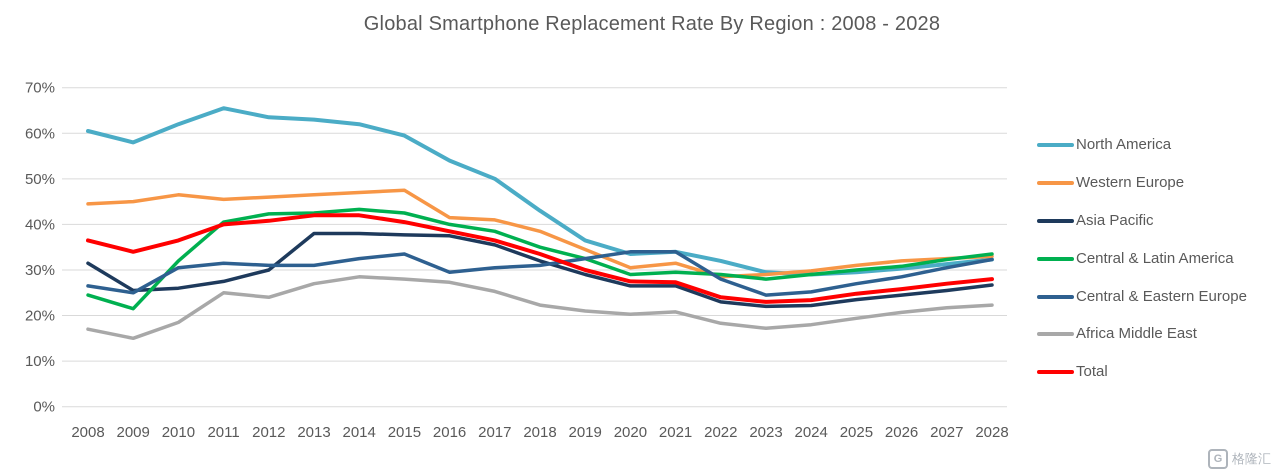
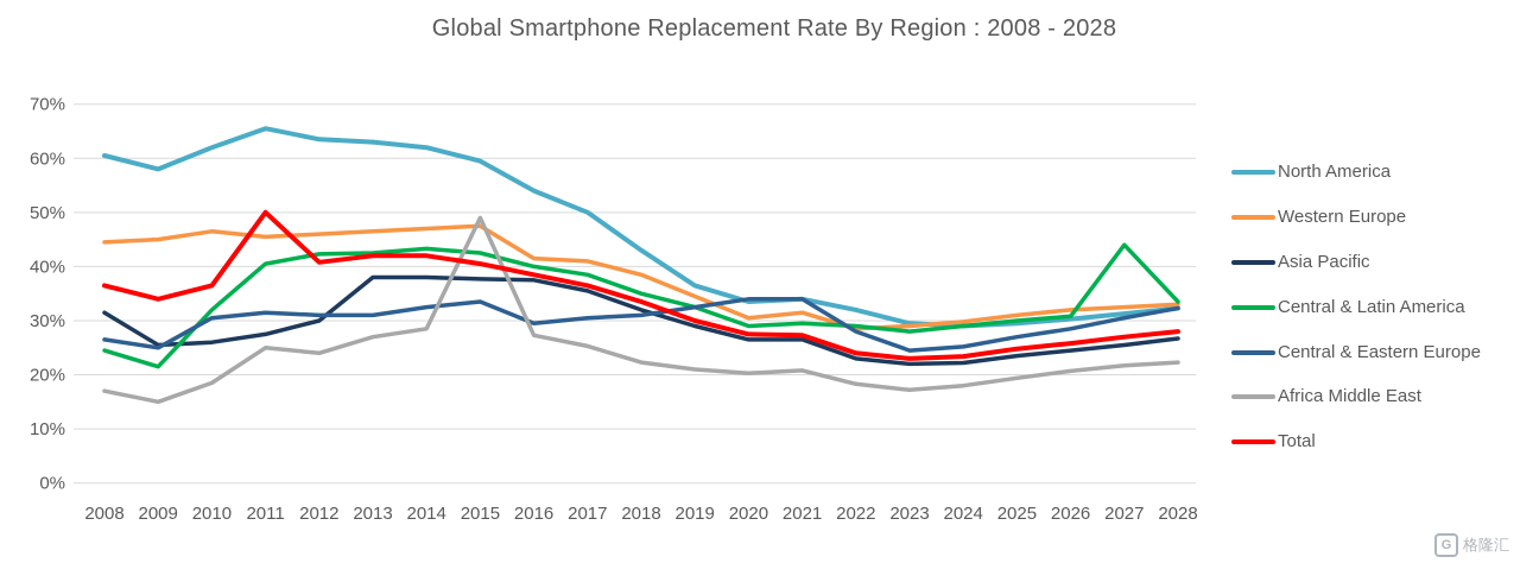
Total/2011: 40% -> 50%
Africa Middle East/2015: 28% -> 49%
Central & Latin America/2027: 32% -> 44%
